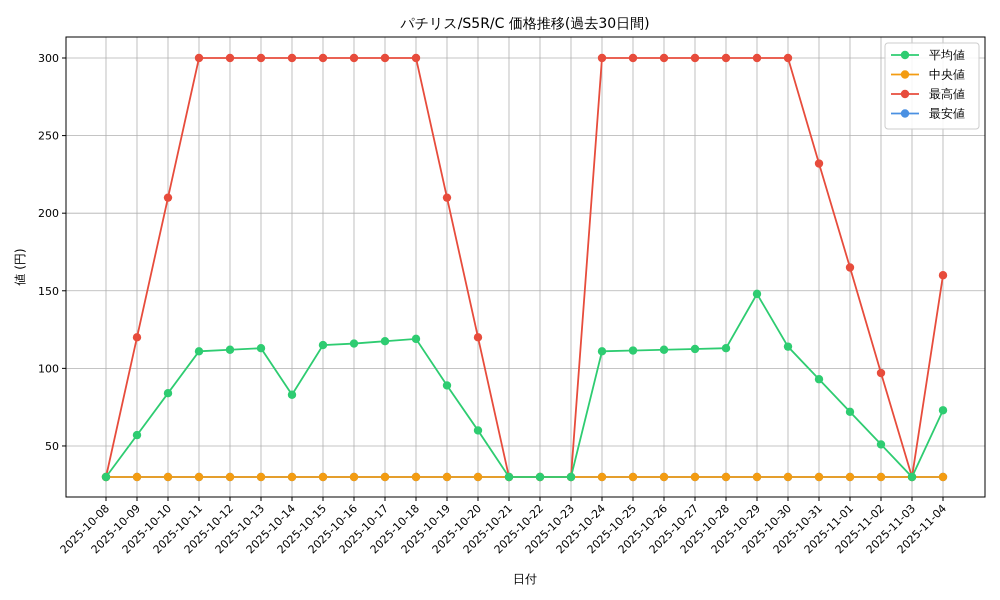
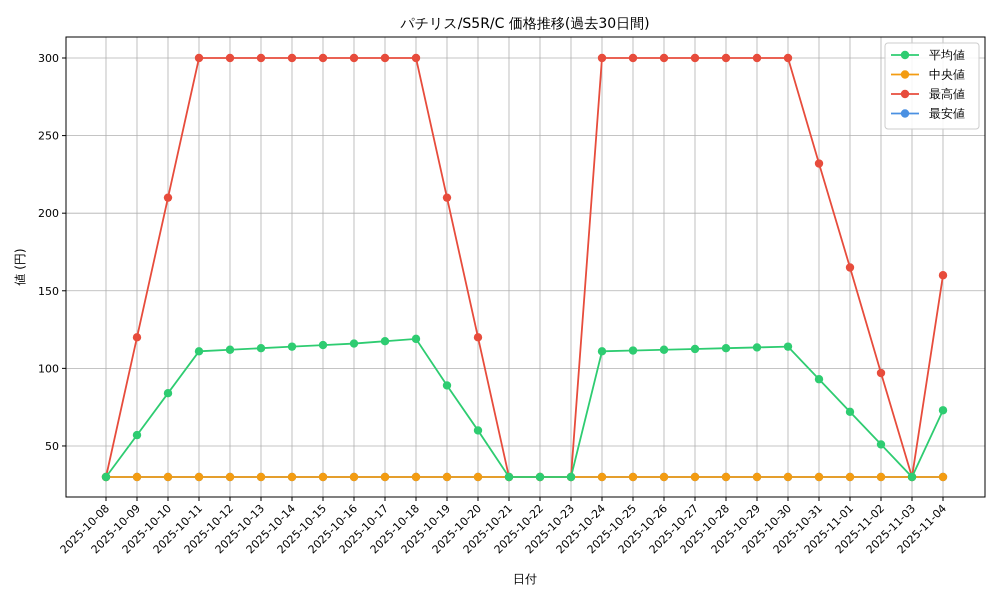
平均値/2025-10-14: 83 -> 114
平均値/2025-10-29: 148 -> 114
